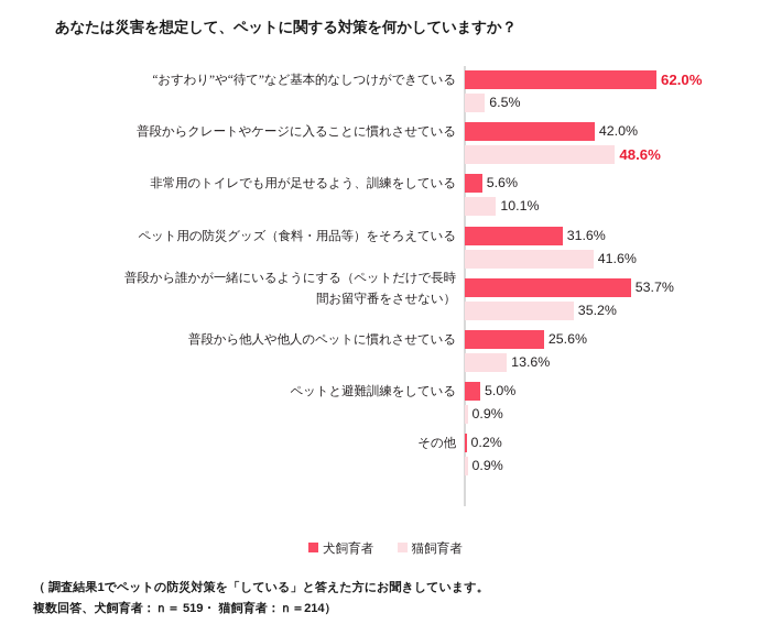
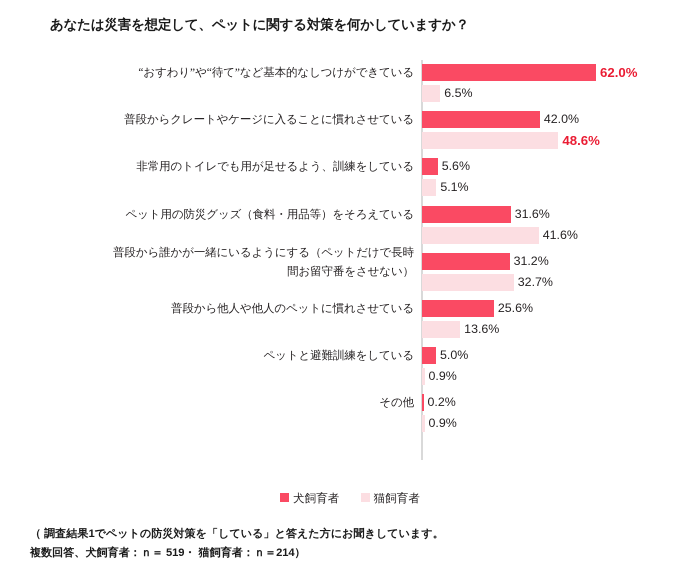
猫飼育者/非常用のトイレでも用が足せるよう、訓練をしている: 10.1% -> 5.1%
犬飼育者/普段から誰かが一緒にいるようにする（ペットだけで長時 間お留守番をさせない）: 53.7% -> 31.2%
猫飼育者/普段から誰かが一緒にいるようにする（ペットだけで長時 間お留守番をさせない）: 35.2% -> 32.7%
